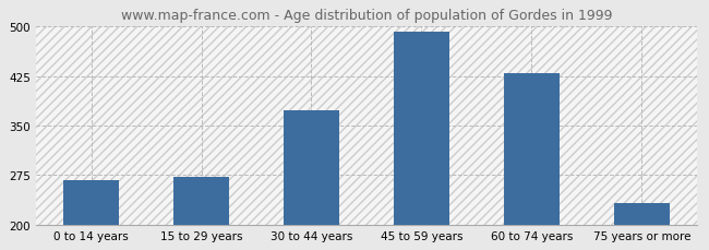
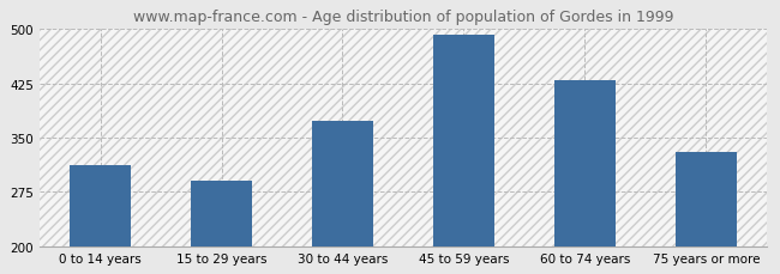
0 to 14 years: 268 -> 312
15 to 29 years: 273 -> 290
75 years or more: 233 -> 330
